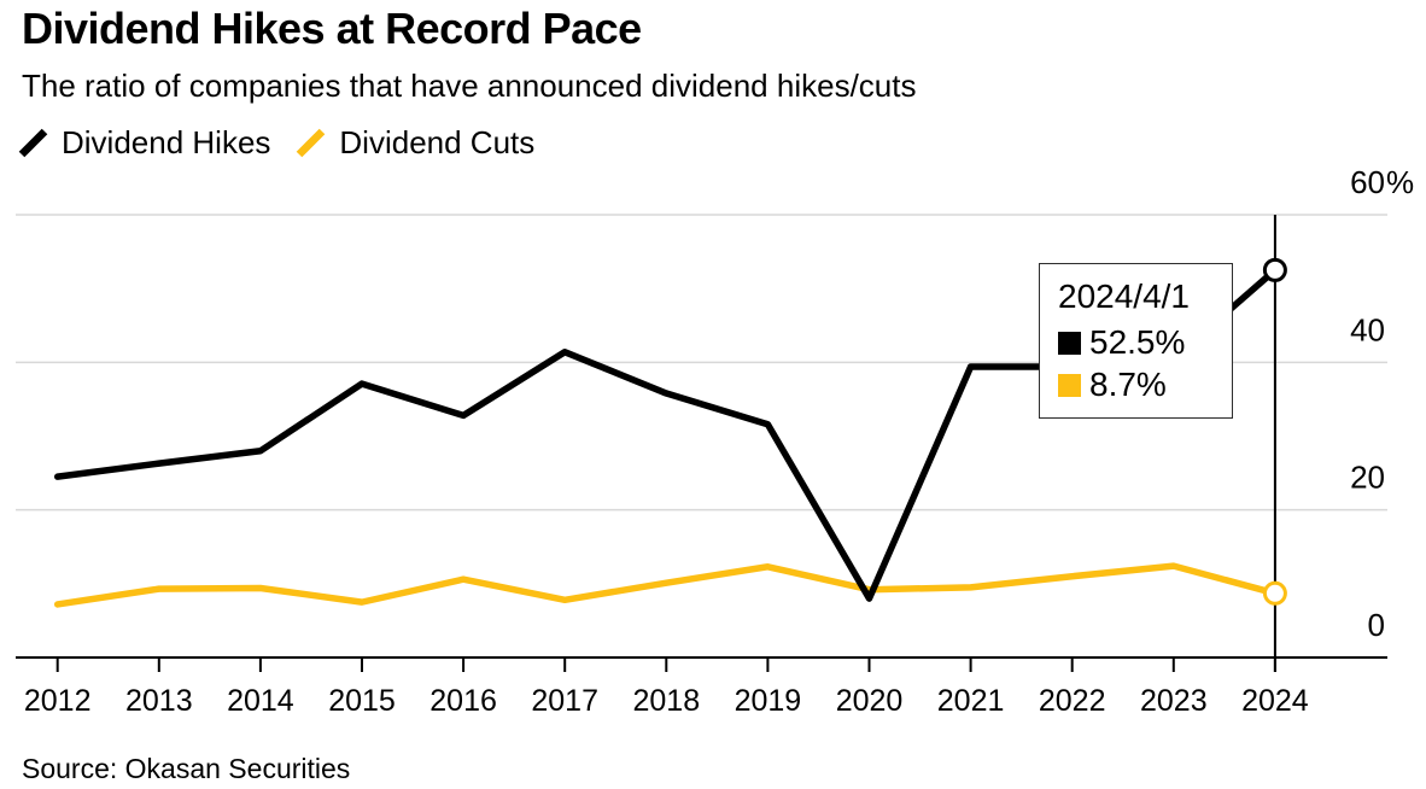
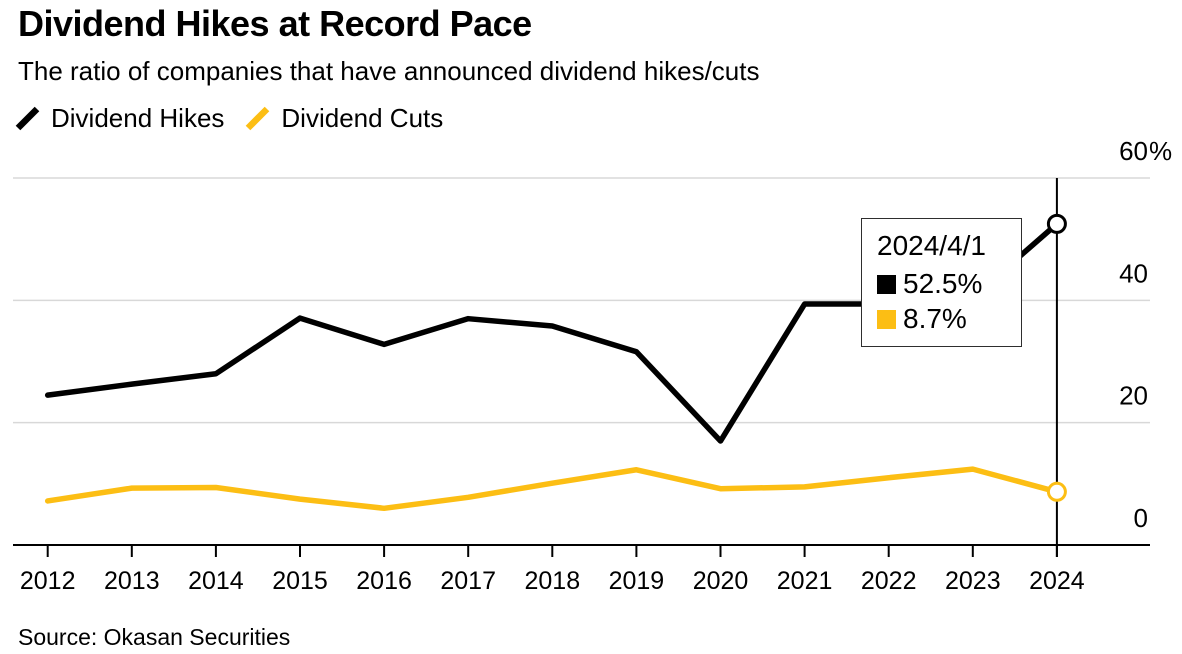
Dividend Cuts/2016: 11 -> 6
Dividend Hikes/2017: 41 -> 37
Dividend Hikes/2020: 8 -> 17
